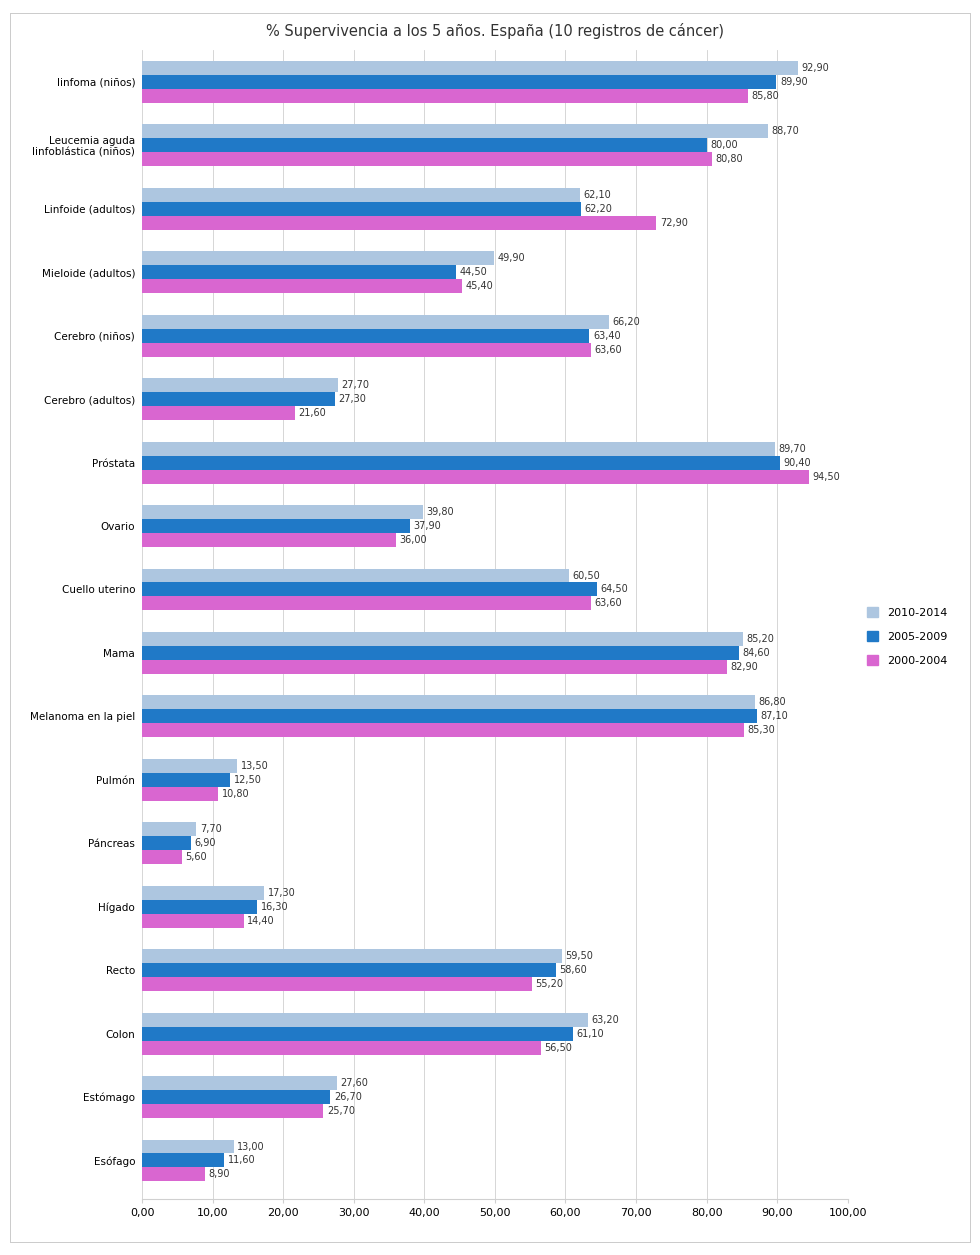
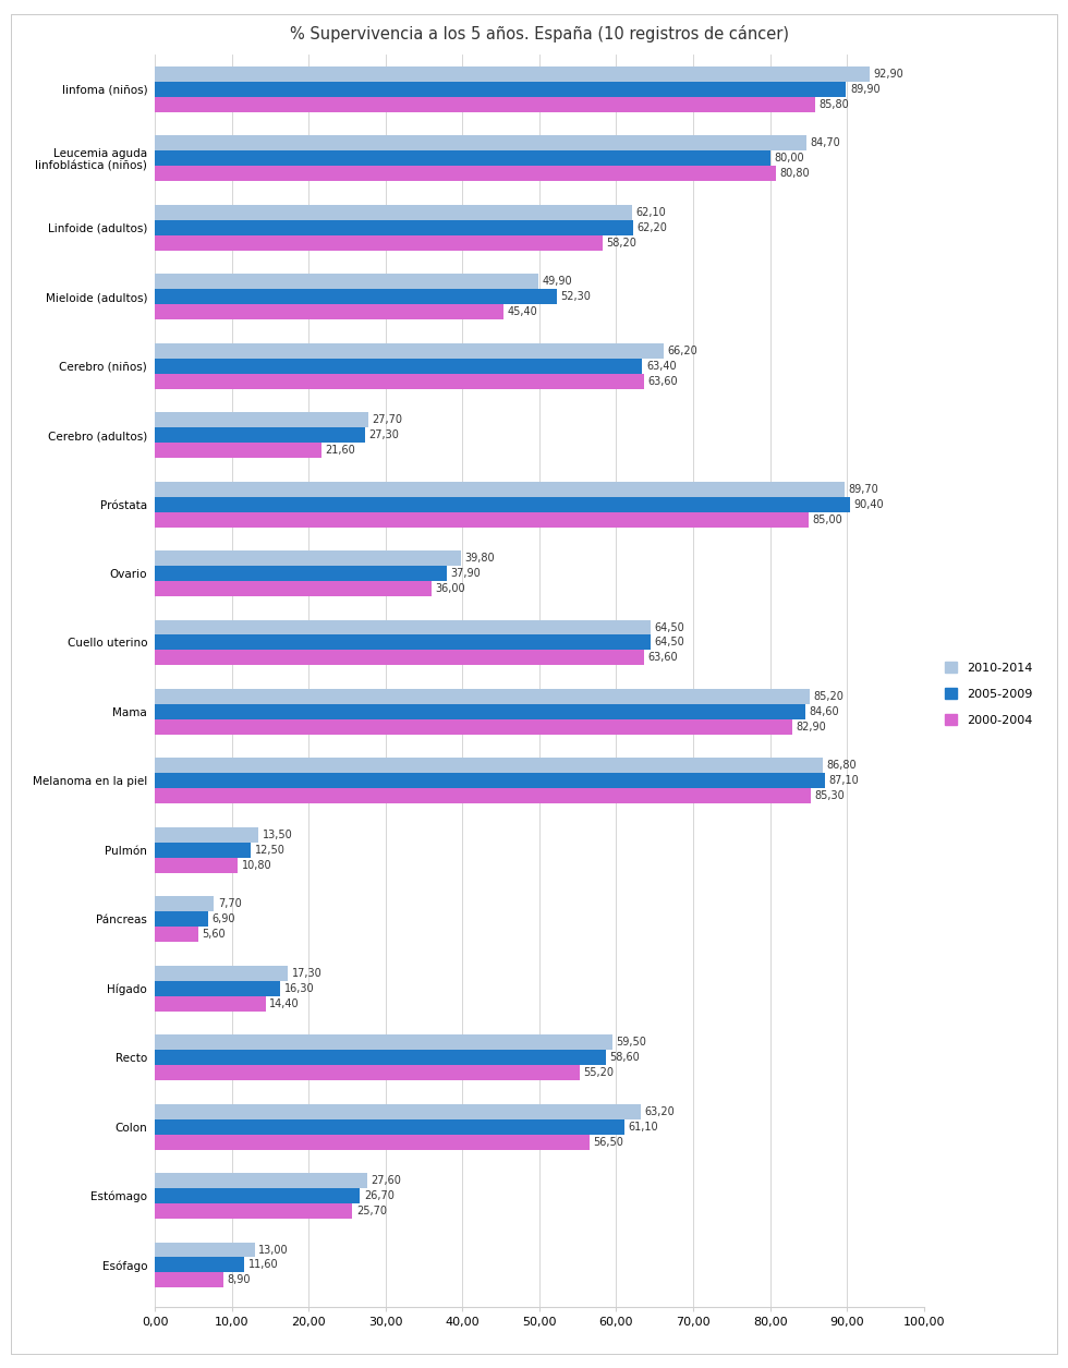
2010-2014/Leucemia aguda linfoblástica (niños): 88,70 -> 84,70
2000-2004/Linfoide (adultos): 72,90 -> 58,20
2005-2009/Mieloide (adultos): 44,50 -> 52,30
2000-2004/Próstata: 94,50 -> 85,00
2010-2014/Cuello uterino: 60,50 -> 64,50
